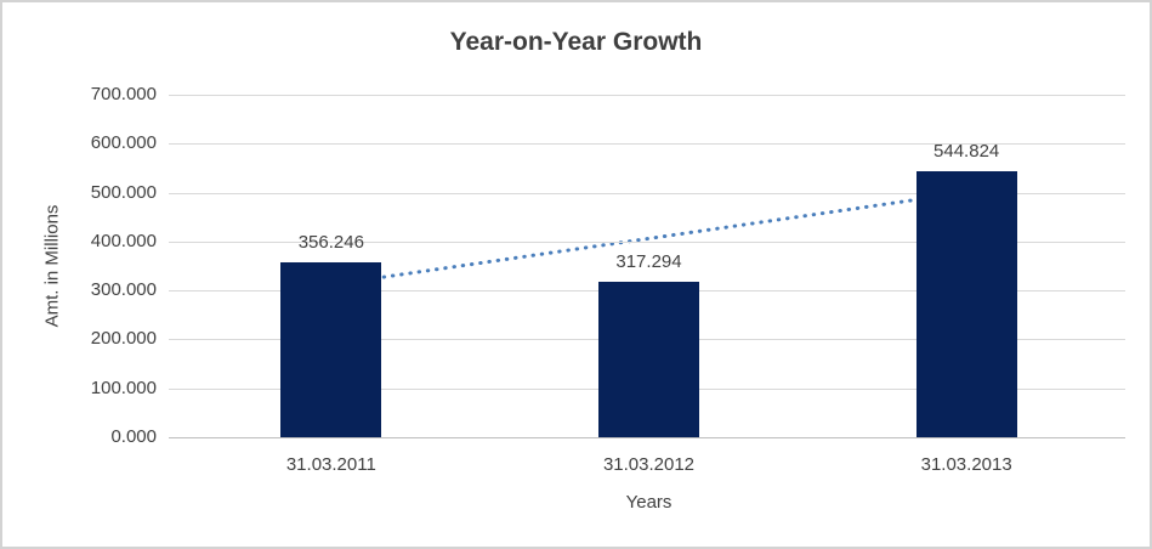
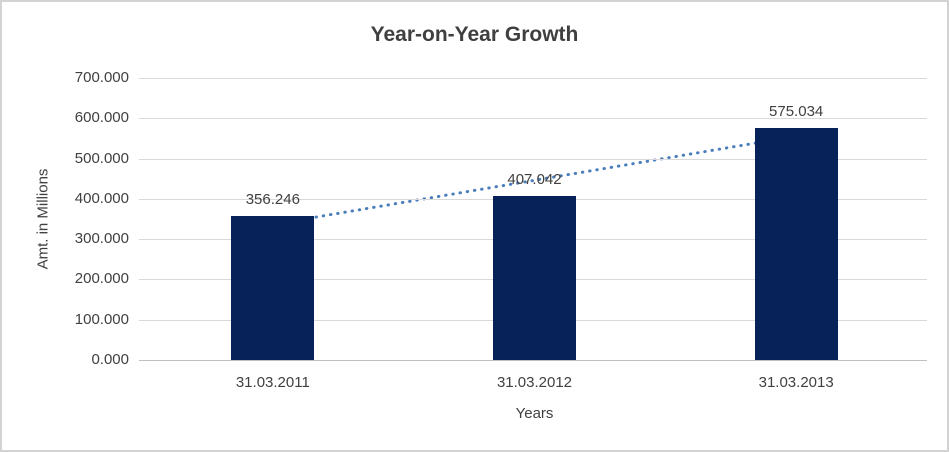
31.03.2012: 317.294 -> 407.042
31.03.2013: 544.824 -> 575.034
